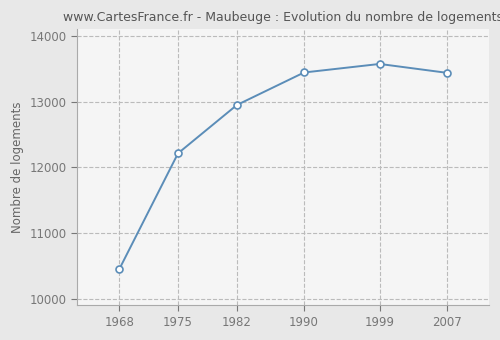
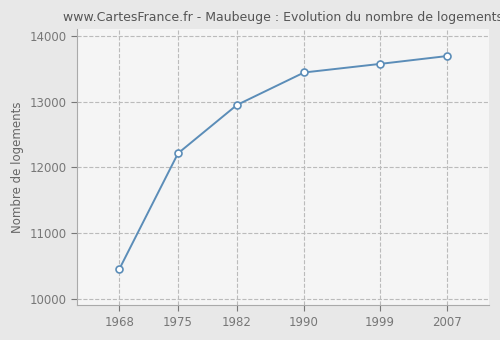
2007: 13440 -> 13700
